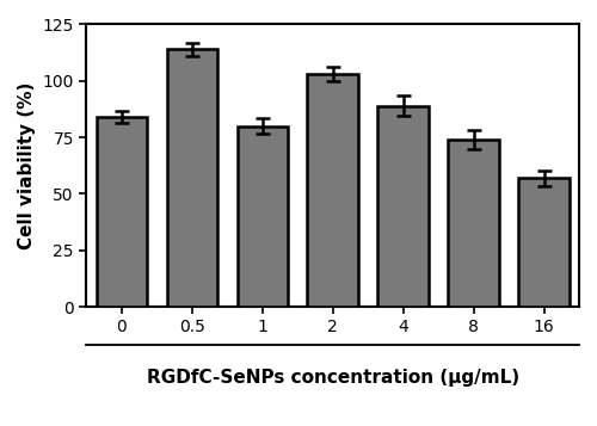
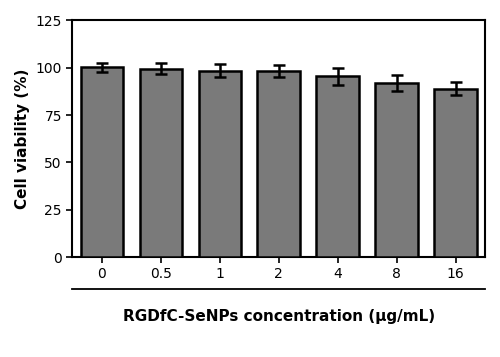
0: 84 -> 100
0.5: 114 -> 100
1: 80 -> 98
2: 103 -> 98
4: 89 -> 96
8: 74 -> 92
16: 57 -> 89
